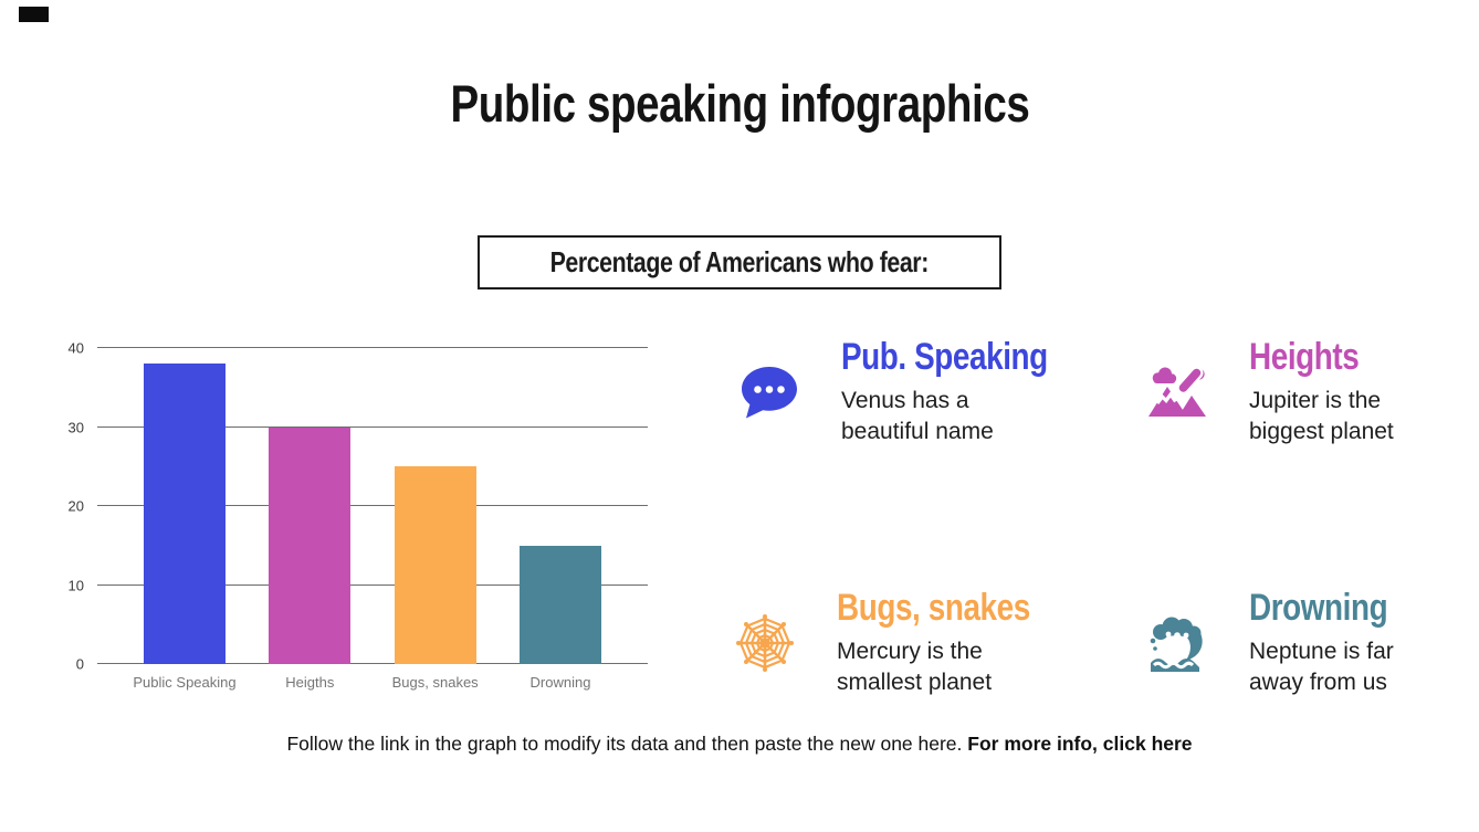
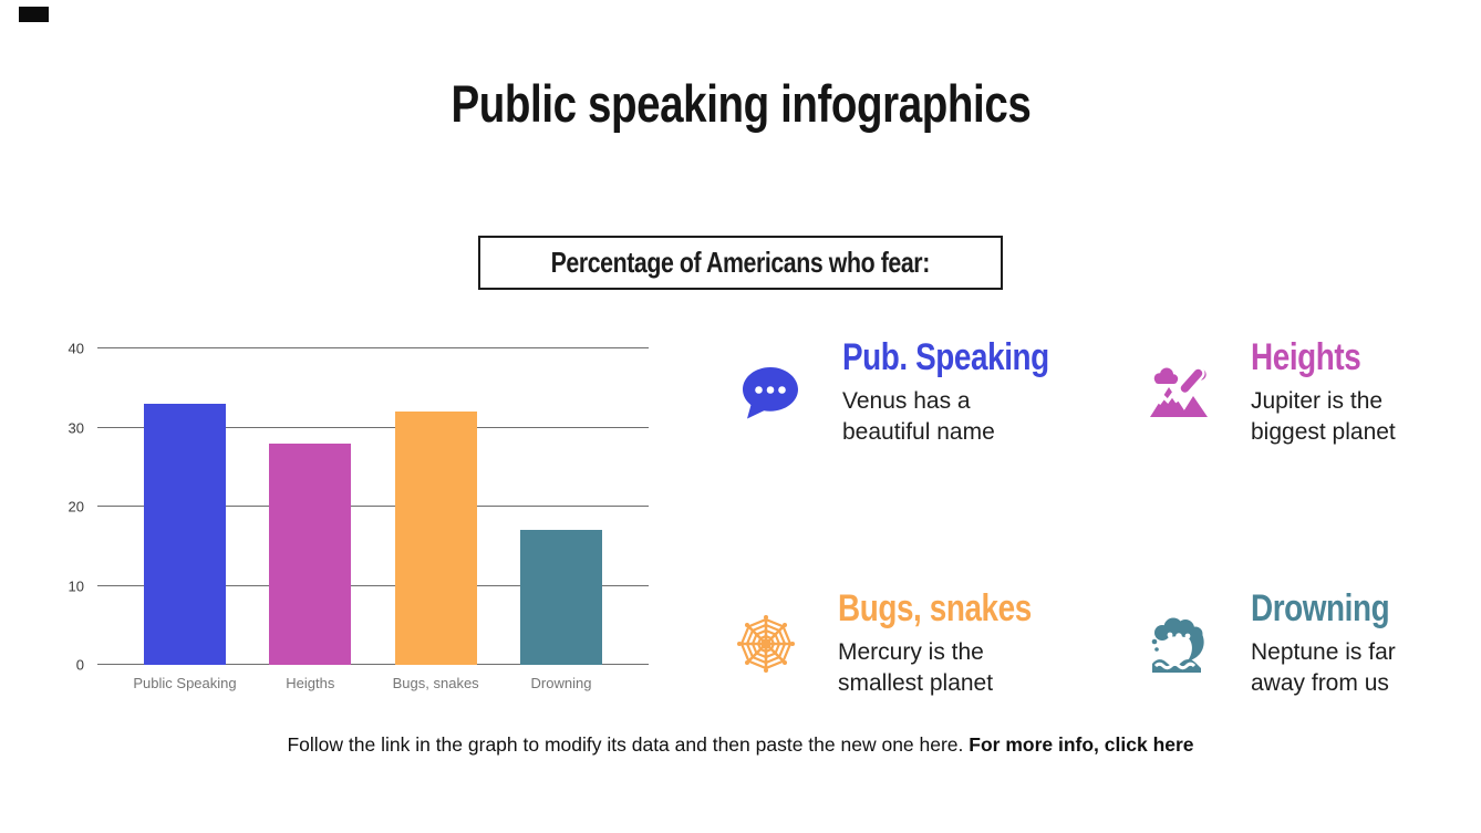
Public Speaking: 38 -> 33
Heigths: 30 -> 28
Bugs, snakes: 25 -> 32
Drowning: 15 -> 17
